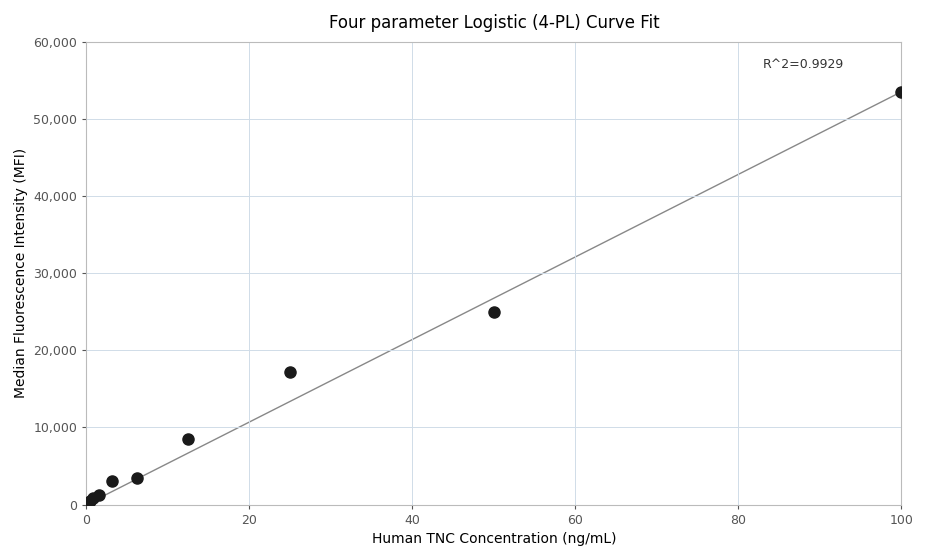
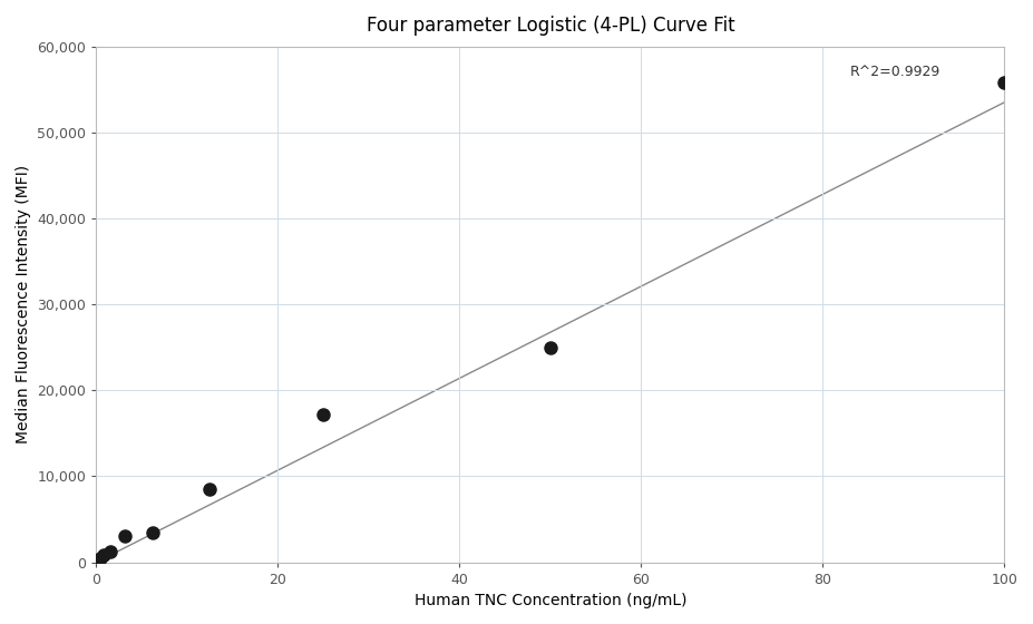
100: 53,500 -> 55,800
